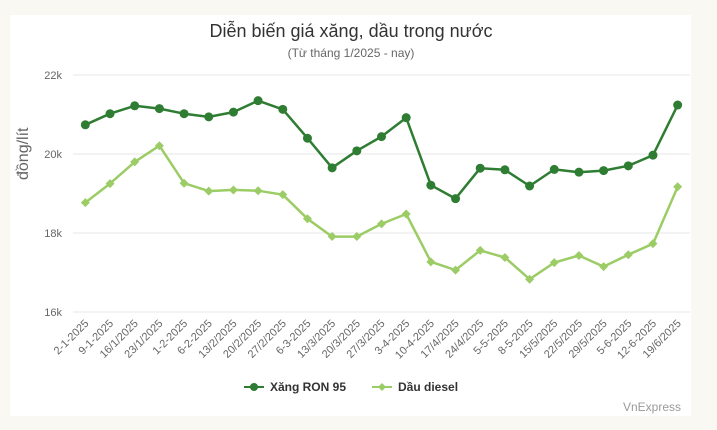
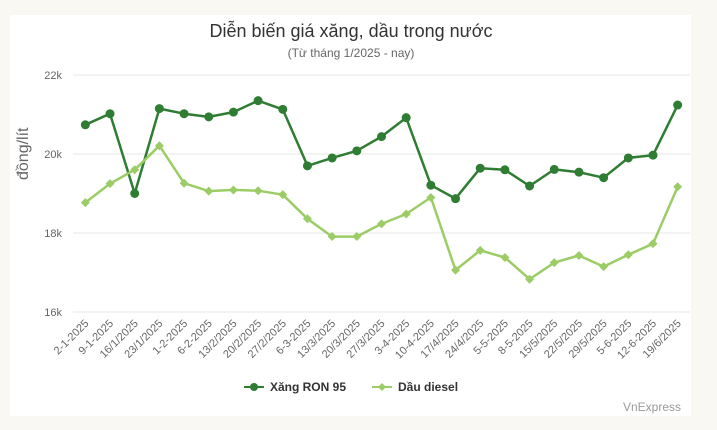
Xăng RON 95/16/1/2025: 21.2k -> 19.0k
Dầu diesel/16/1/2025: 19.8k -> 19.6k
Xăng RON 95/6-3-2025: 20.4k -> 19.7k
Xăng RON 95/13/3/2025: 19.6k -> 19.9k
Dầu diesel/10-4-2025: 17.3k -> 18.9k
Xăng RON 95/29/5/2025: 19.6k -> 19.4k
Xăng RON 95/5-6-2025: 19.7k -> 19.9k
